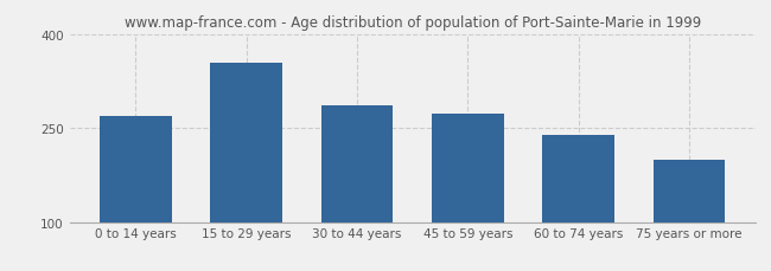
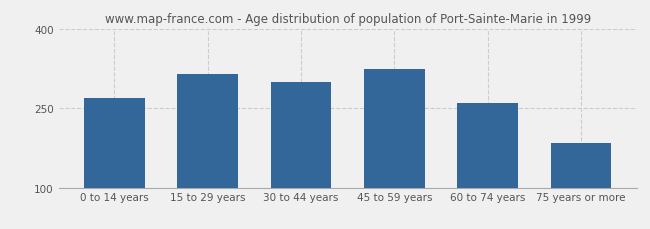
15 to 29 years: 354 -> 315
30 to 44 years: 286 -> 300
45 to 59 years: 274 -> 325
60 to 74 years: 240 -> 260
75 years or more: 200 -> 185
